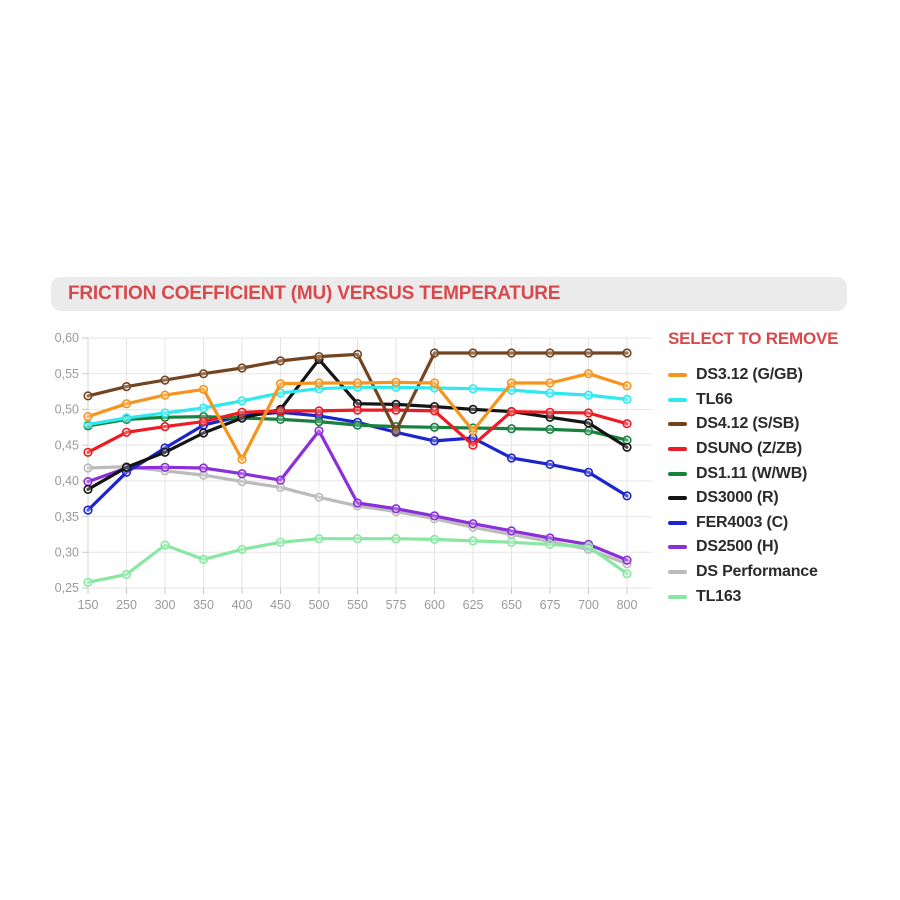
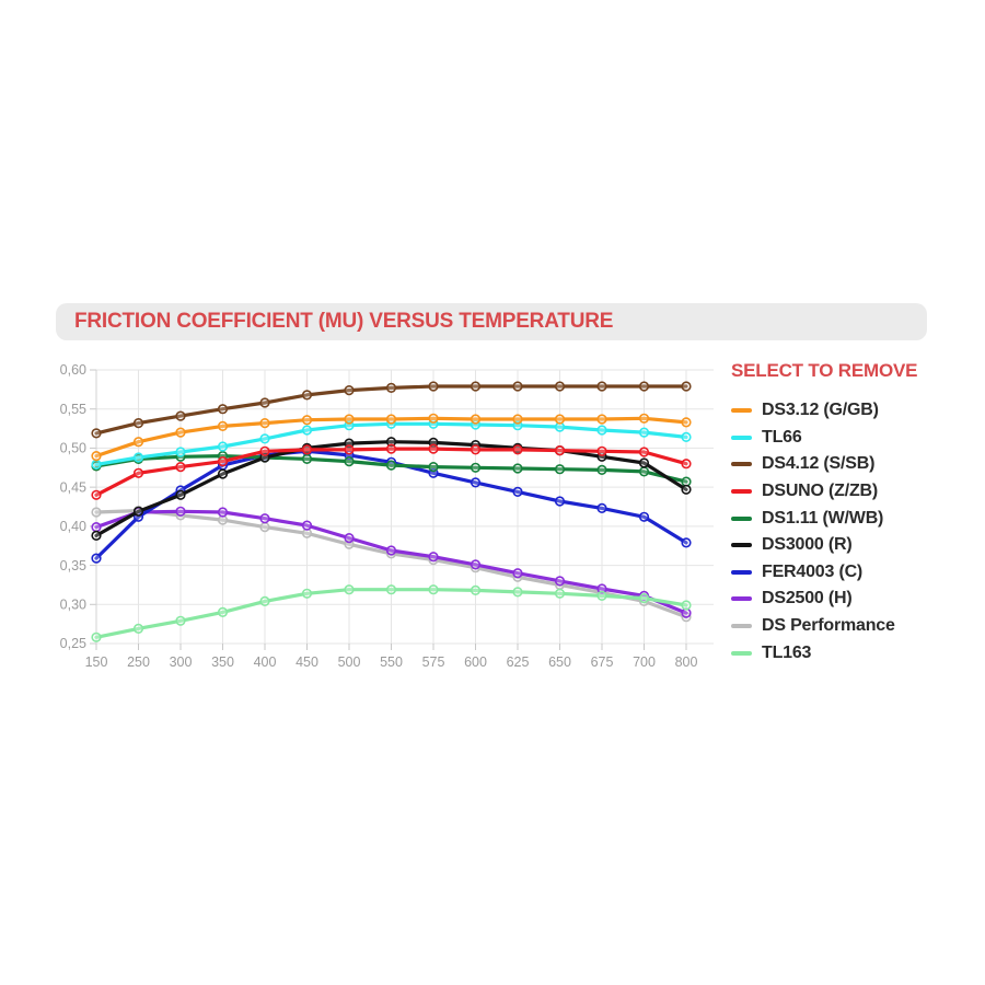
TL163/300: 0,31 -> 0,28
DS3.12 (G/GB)/400: 0,43 -> 0,53
DS3000 (R)/500: 0,57 -> 0,51
DS2500 (H)/500: 0,47 -> 0,39
DS4.12 (S/SB)/575: 0,47 -> 0,58
DS3.12 (G/GB)/625: 0,47 -> 0,54
DSUNO (Z/ZB)/625: 0,45 -> 0,50
FER4003 (C)/625: 0,46 -> 0,44
DS3.12 (G/GB)/700: 0,55 -> 0,54
TL163/800: 0,27 -> 0,30
